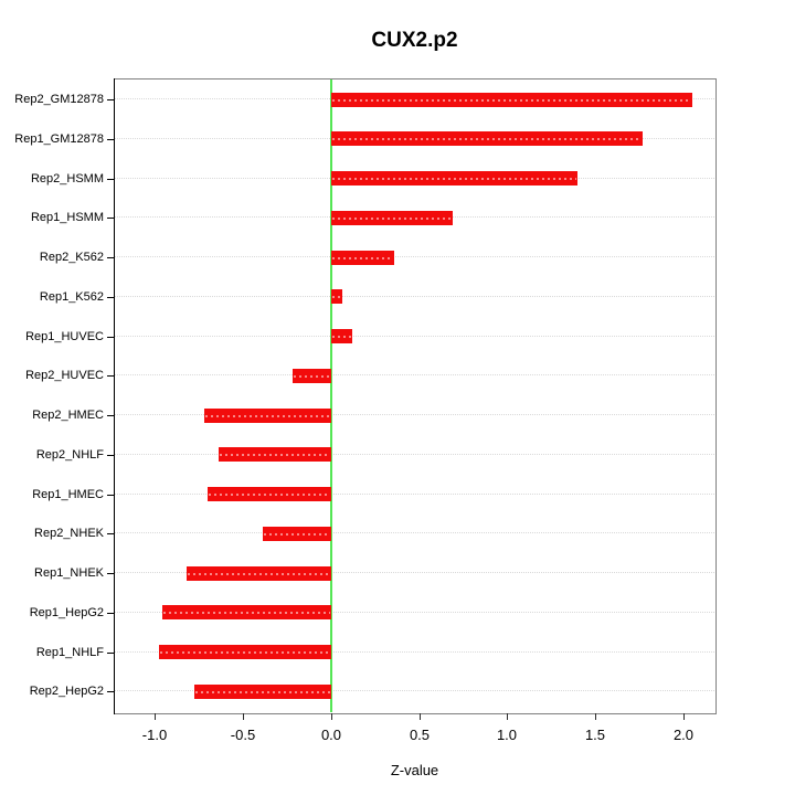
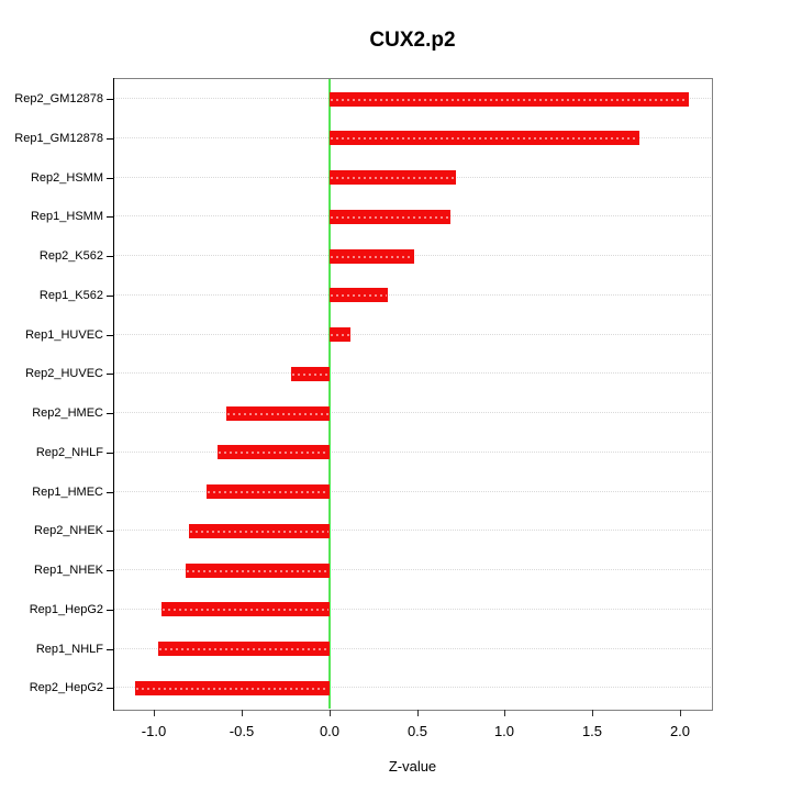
Rep2_HSMM: 1.40 -> 0.72
Rep2_K562: 0.36 -> 0.48
Rep1_K562: 0.06 -> 0.33
Rep2_HMEC: -0.72 -> -0.59
Rep2_NHEK: -0.39 -> -0.80
Rep2_HepG2: -0.78 -> -1.11
